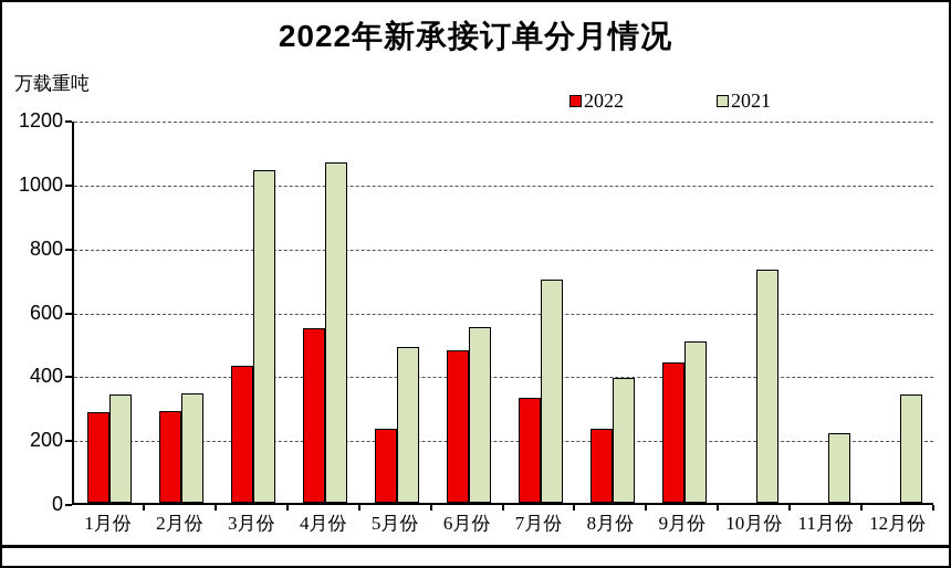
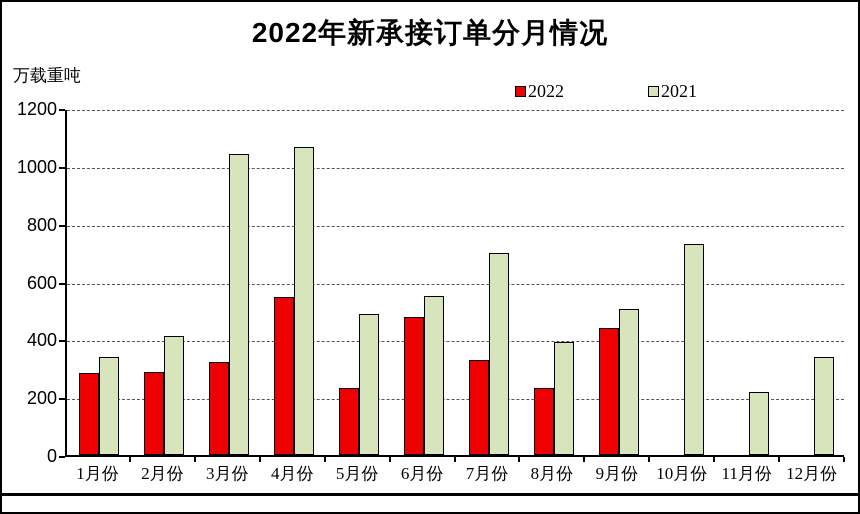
2021/2月份: 340 -> 410
2022/3月份: 430 -> 320
